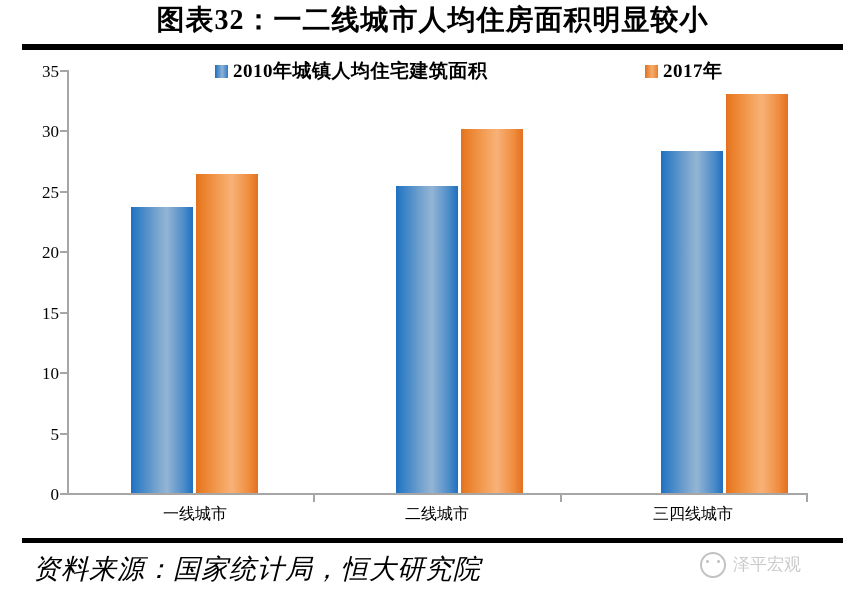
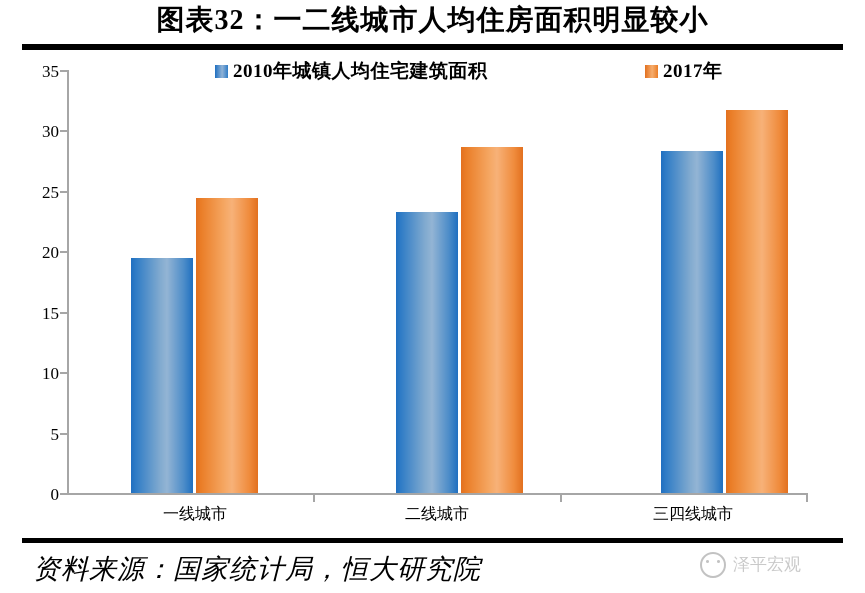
2010年城镇人均住宅建筑面积/一线城市: 23.8 -> 19.6
2017年/一线城市: 26.6 -> 24.6
2010年城镇人均住宅建筑面积/二线城市: 25.6 -> 23.4
2017年/二线城市: 30.3 -> 28.8
2017年/三四线城市: 33.2 -> 31.9
